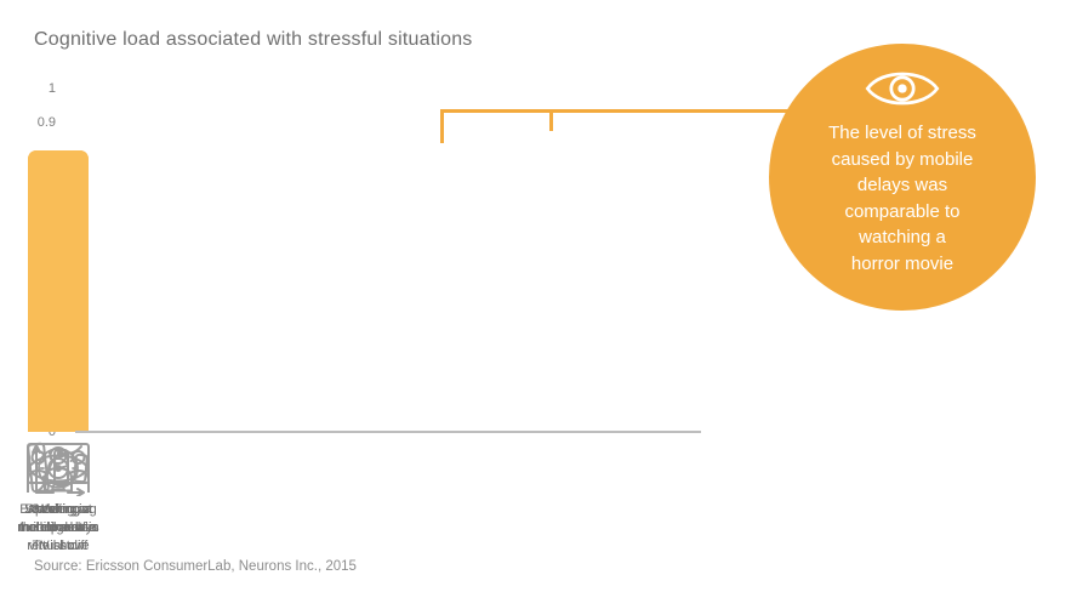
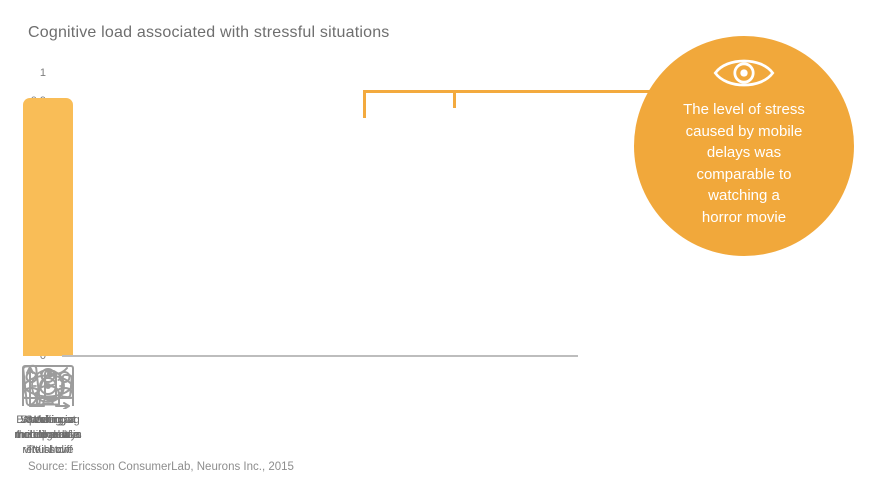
Experiencing mobile delays: 0.82 -> 0.85
Solving a math problem: 0.82 -> 0.91
